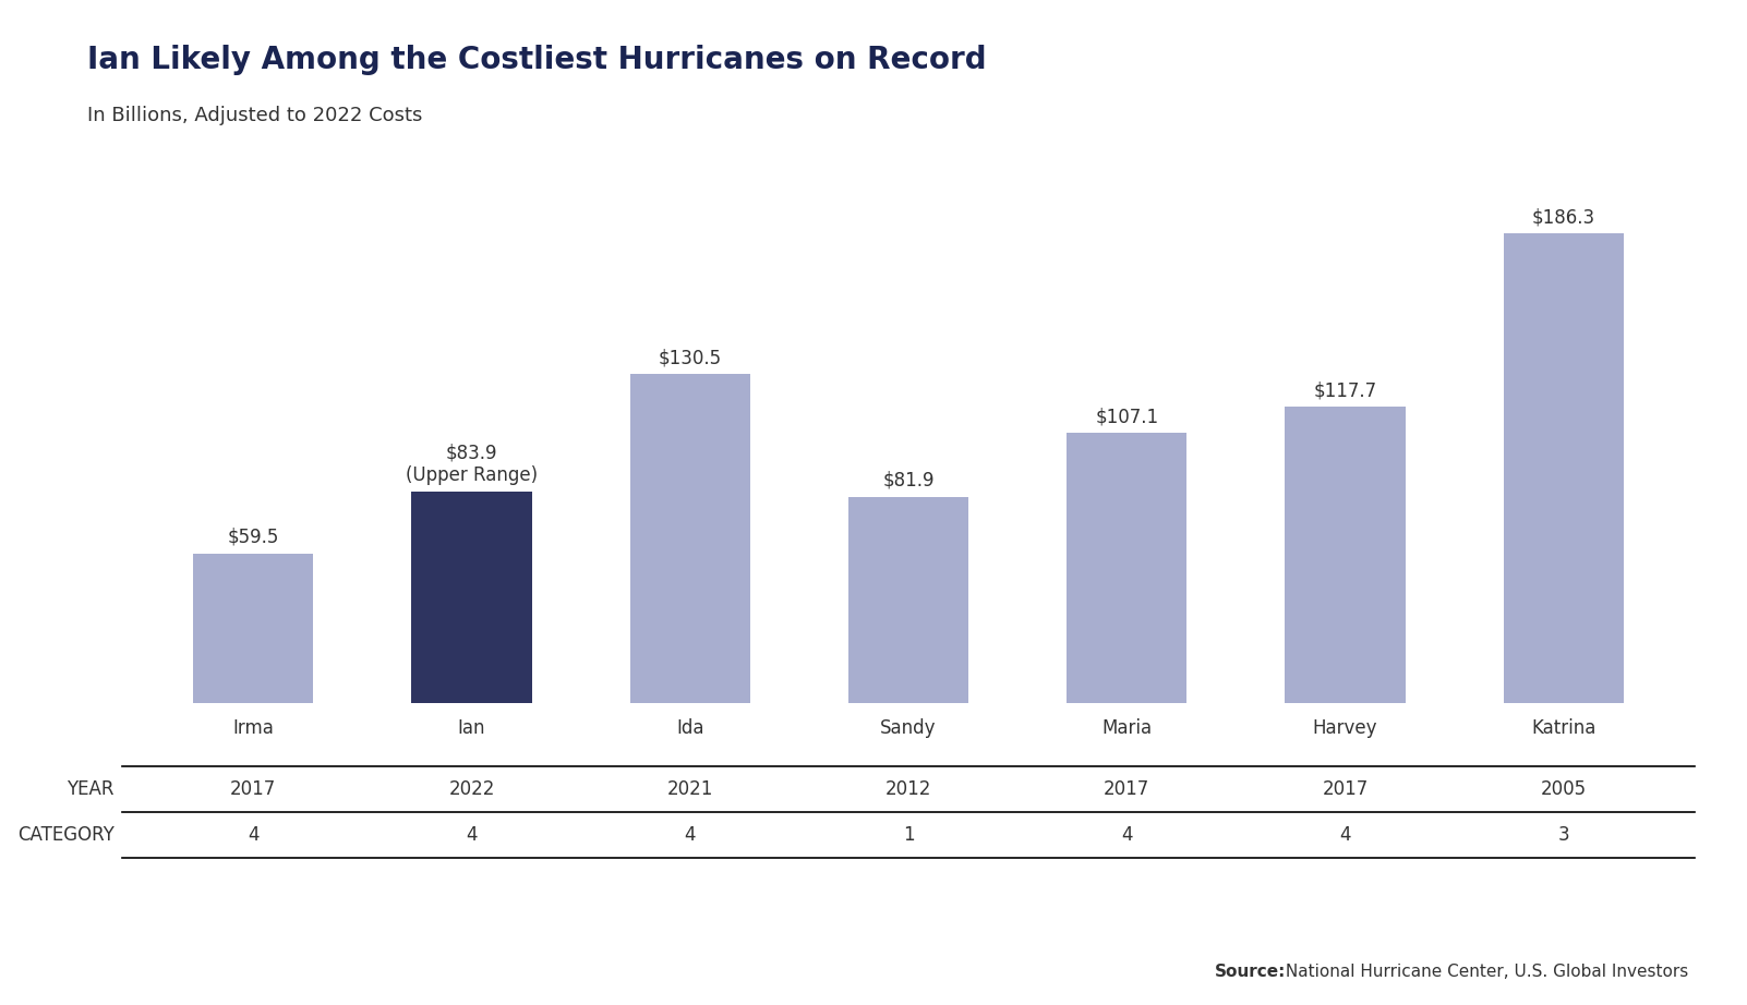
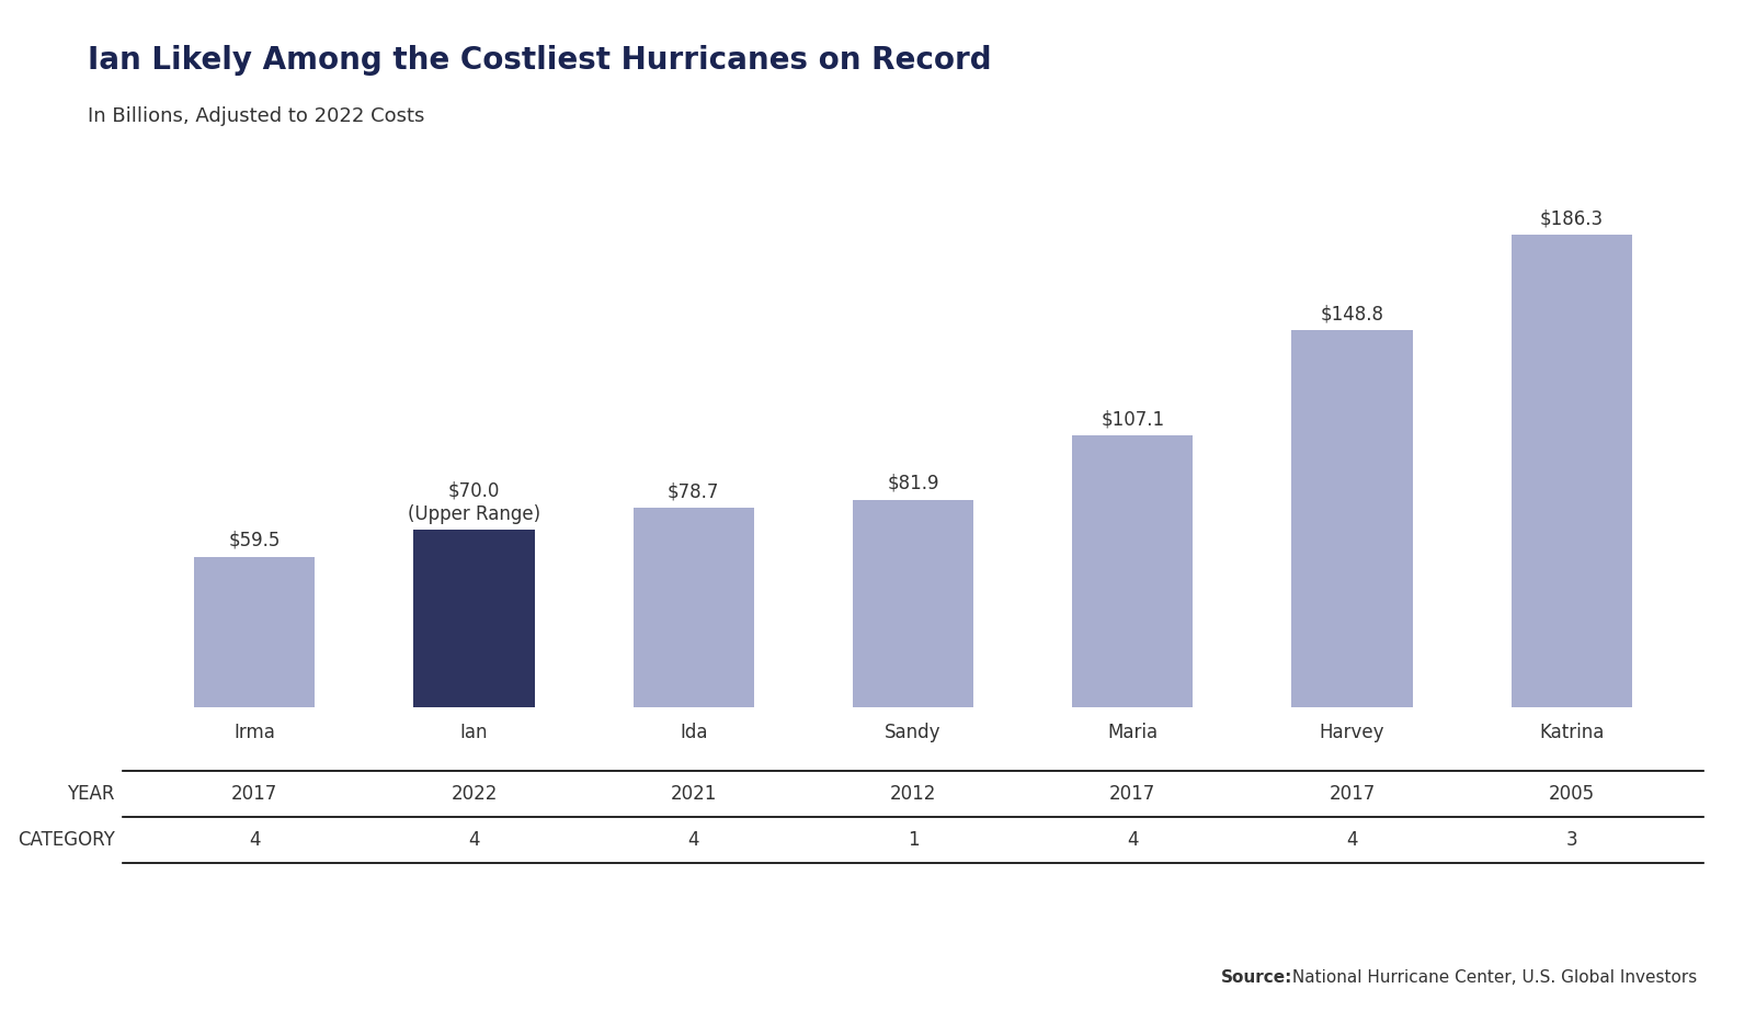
Ian: $83.9 -> $70.0
Ida: $130.5 -> $78.7
Harvey: $117.7 -> $148.8
